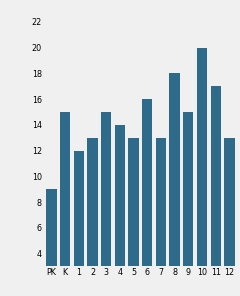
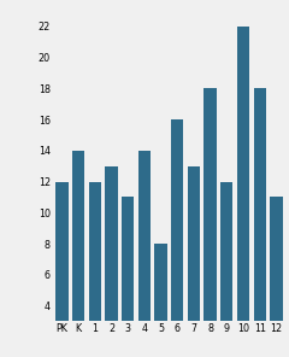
PK: 9 -> 12
K: 15 -> 14
3: 15 -> 11
5: 13 -> 8
9: 15 -> 12
10: 20 -> 22
11: 17 -> 18
12: 13 -> 11
